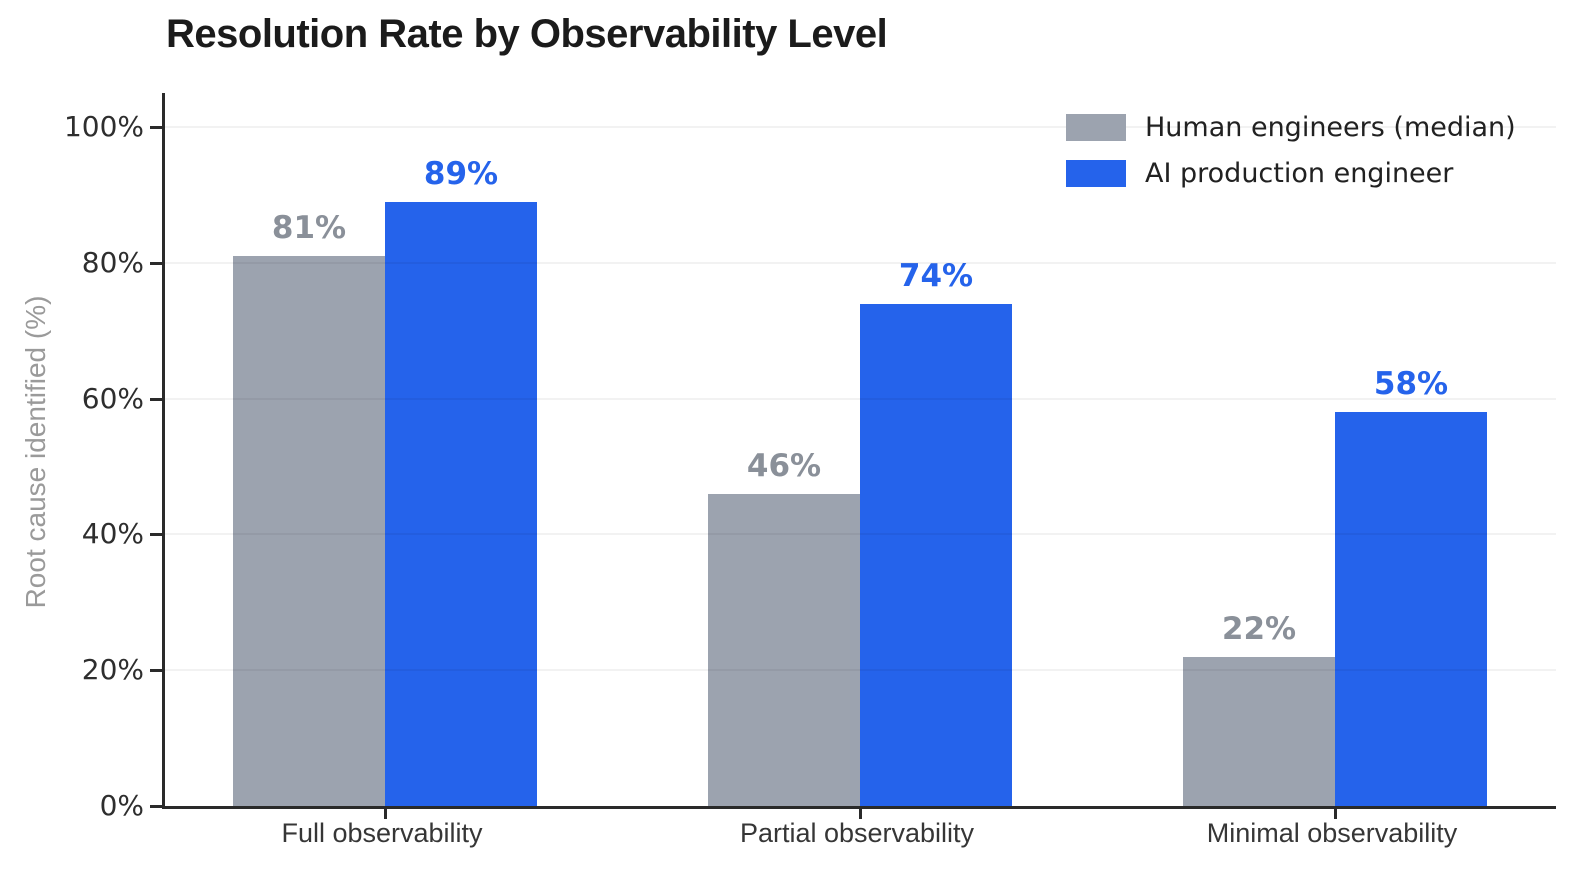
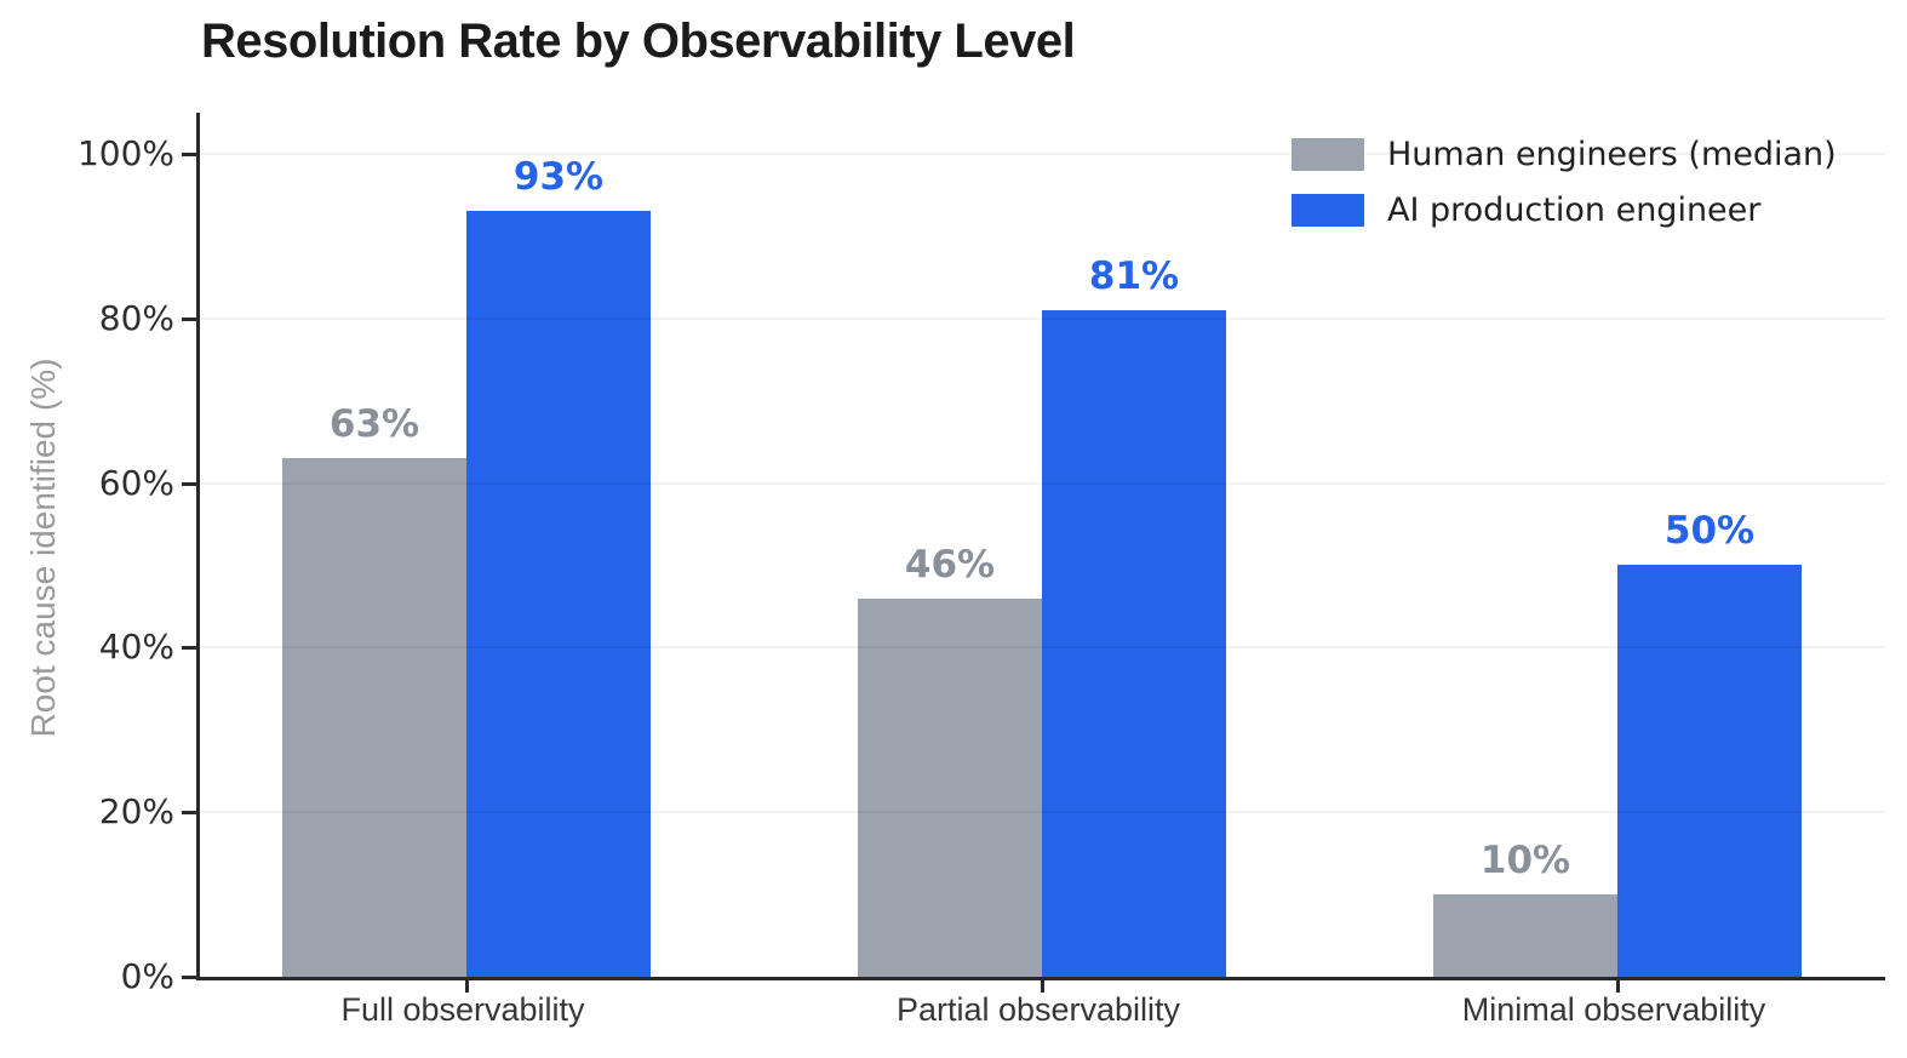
Human engineers (median)/Full observability: 81% -> 63%
AI production engineer/Full observability: 89% -> 93%
AI production engineer/Partial observability: 74% -> 81%
Human engineers (median)/Minimal observability: 22% -> 10%
AI production engineer/Minimal observability: 58% -> 50%
